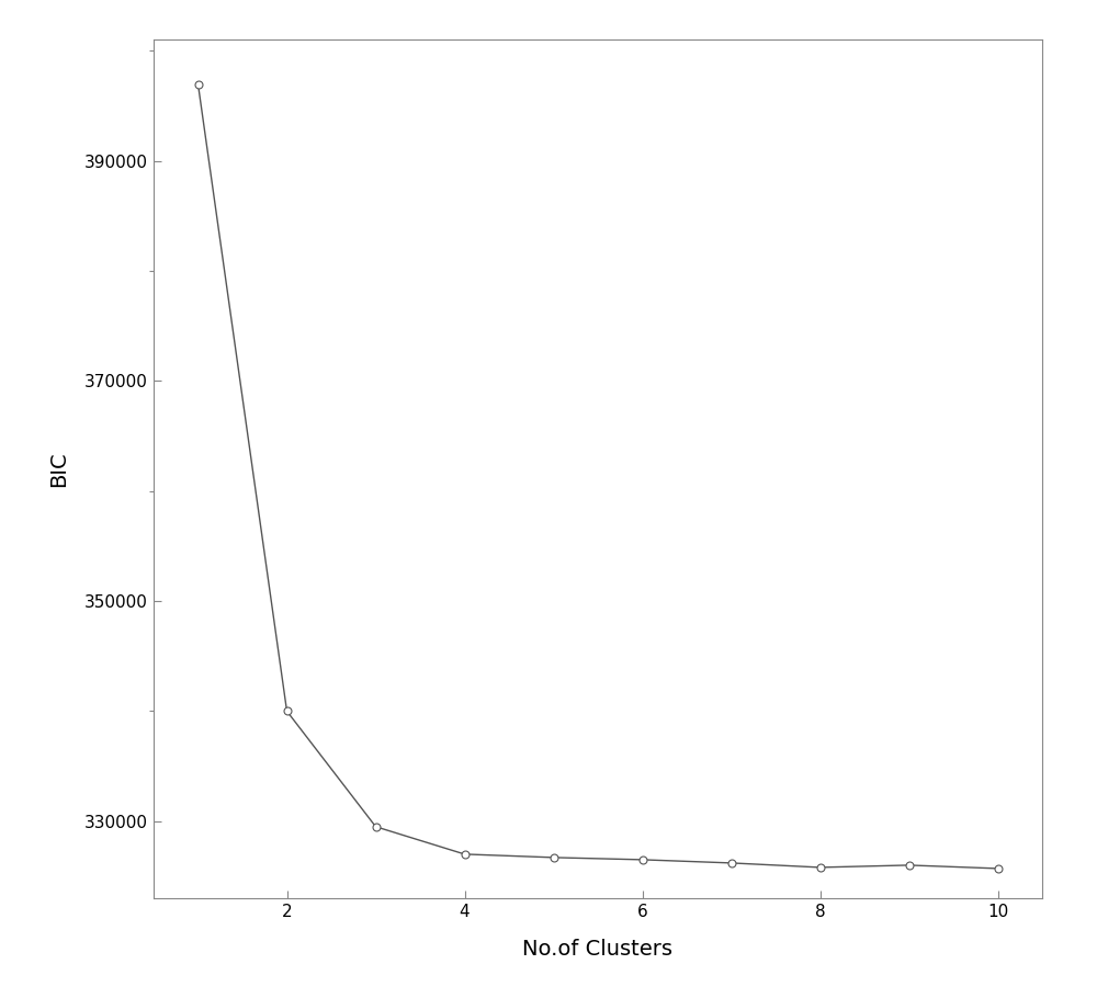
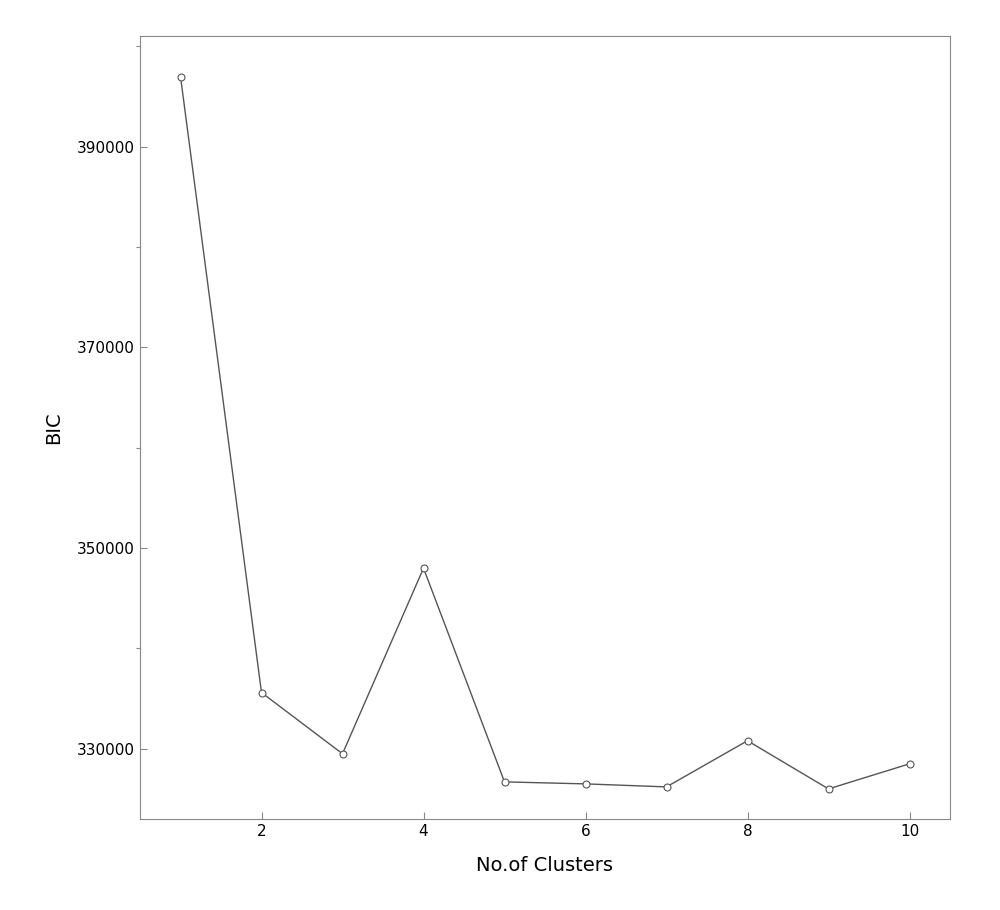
2: 340000 -> 335600
4: 327000 -> 348000
8: 325800 -> 330800
10: 325700 -> 328500
